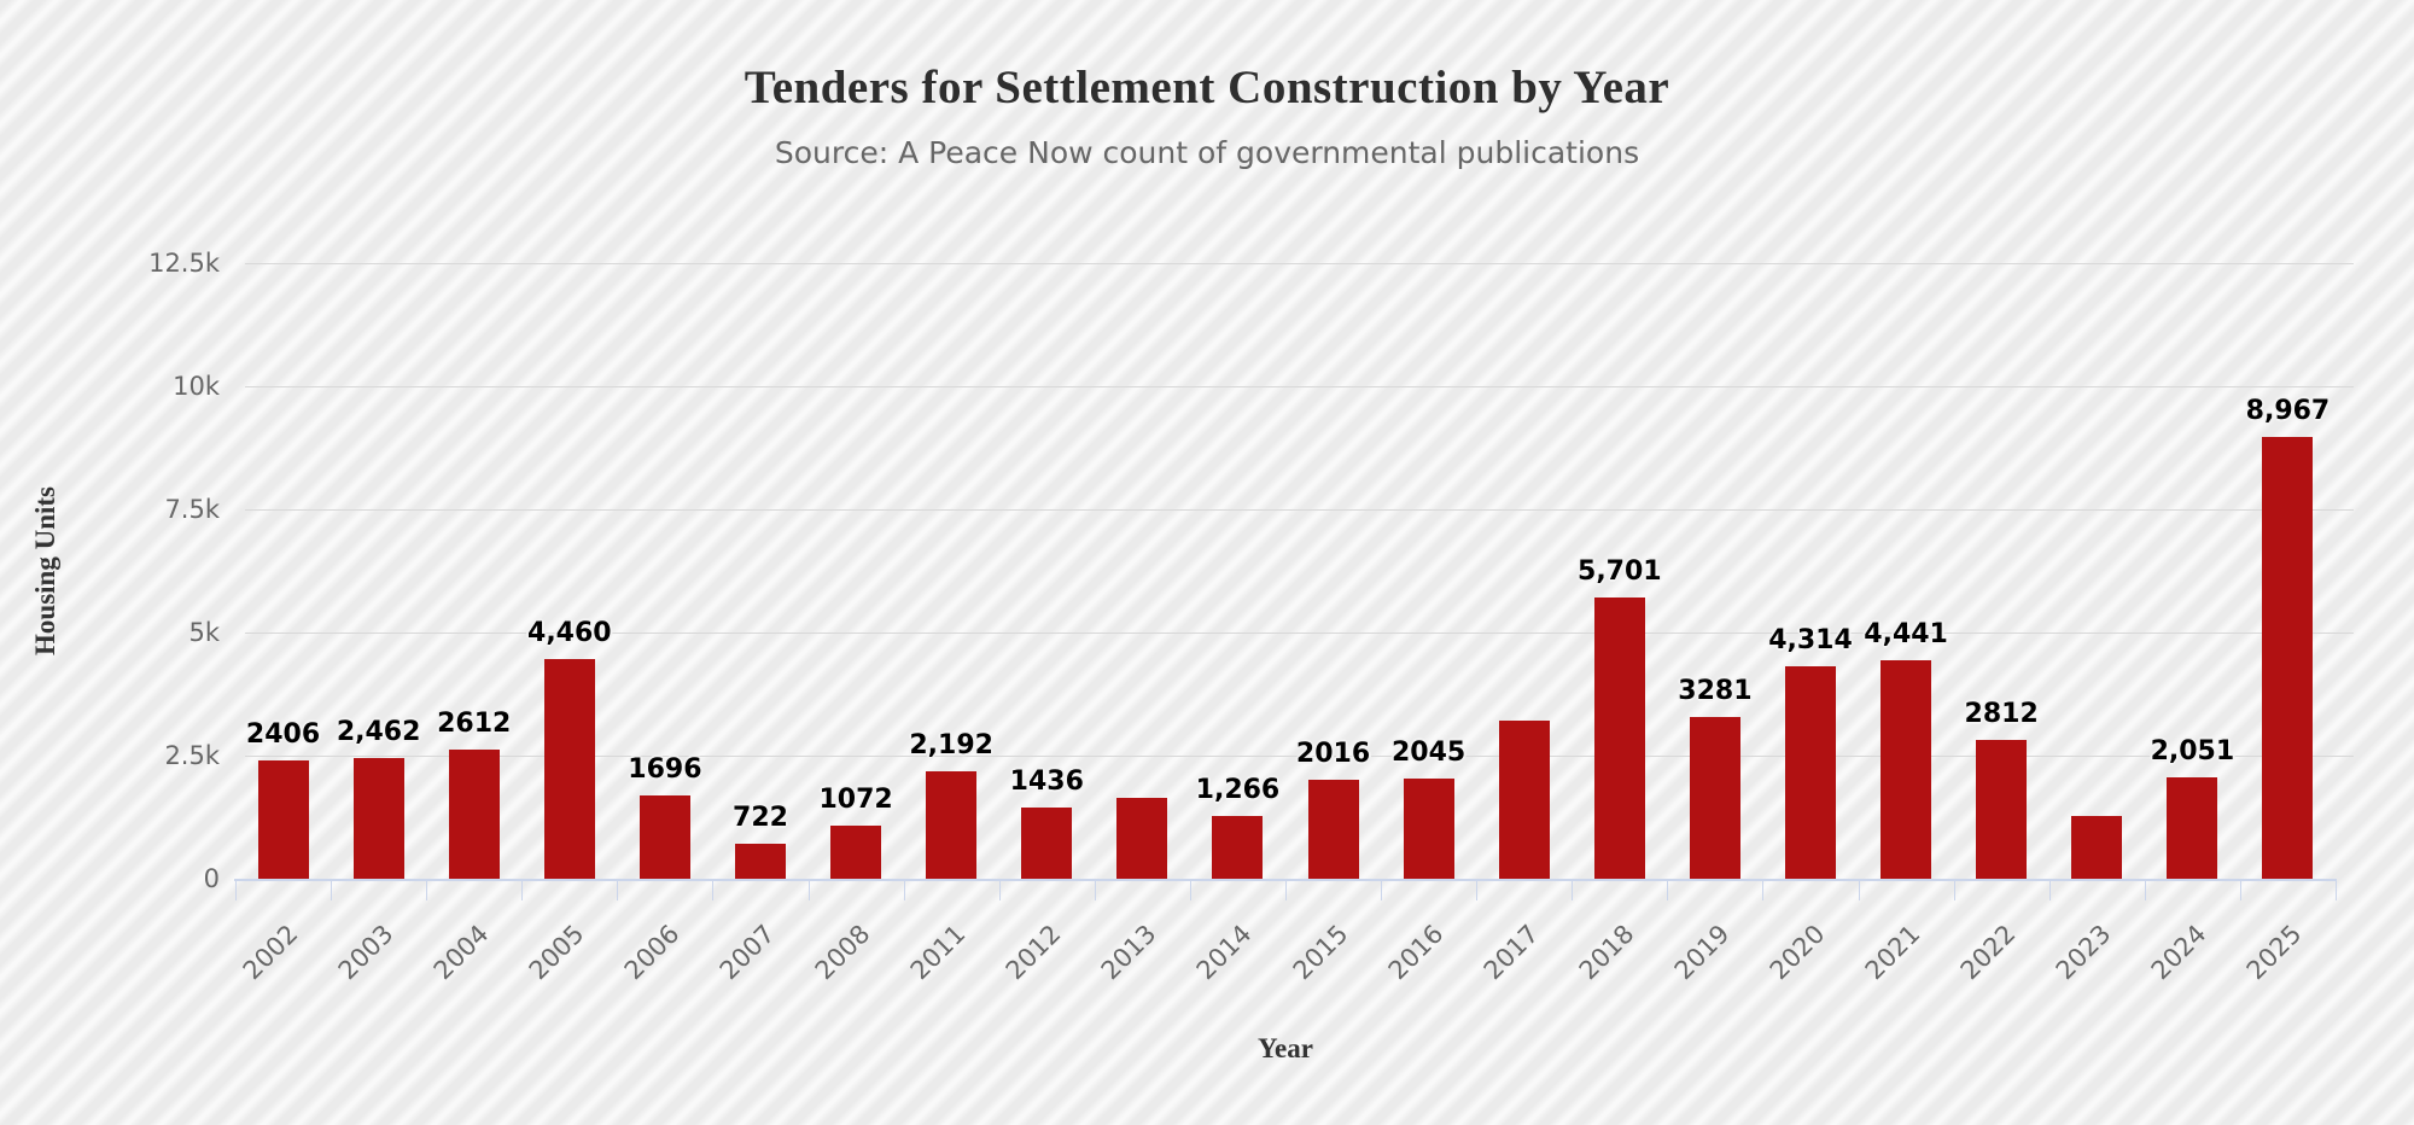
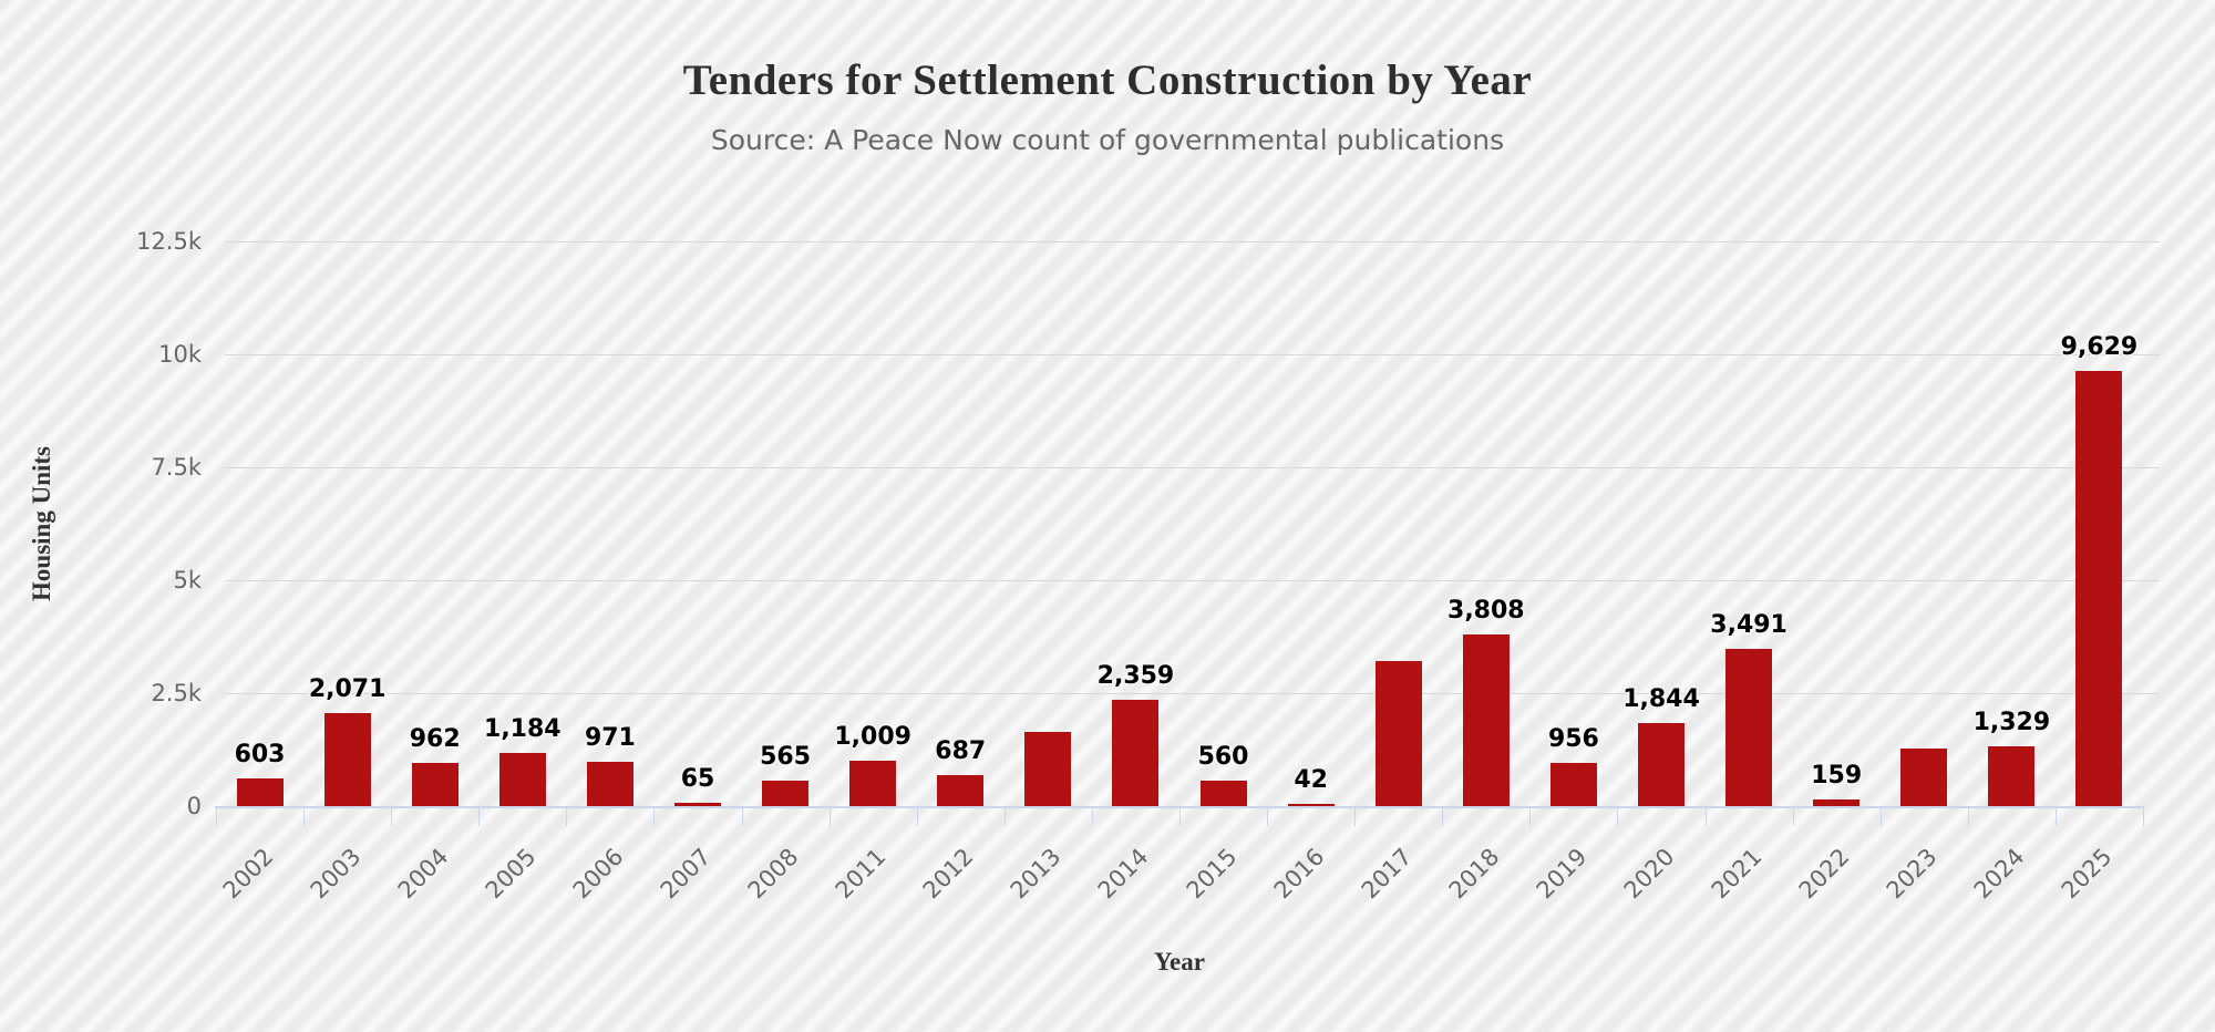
2002: 2406 -> 603
2003: 2,462 -> 2,071
2004: 2612 -> 962
2005: 4,460 -> 1,184
2006: 1696 -> 971
2007: 722 -> 65
2008: 1072 -> 565
2011: 2,192 -> 1,009
2012: 1436 -> 687
2014: 1,266 -> 2,359
2015: 2016 -> 560
2016: 2045 -> 42
2018: 5,701 -> 3,808
2019: 3281 -> 956
2020: 4,314 -> 1,844
2021: 4,441 -> 3,491
2022: 2812 -> 159
2024: 2,051 -> 1,329
2025: 8,967 -> 9,629
